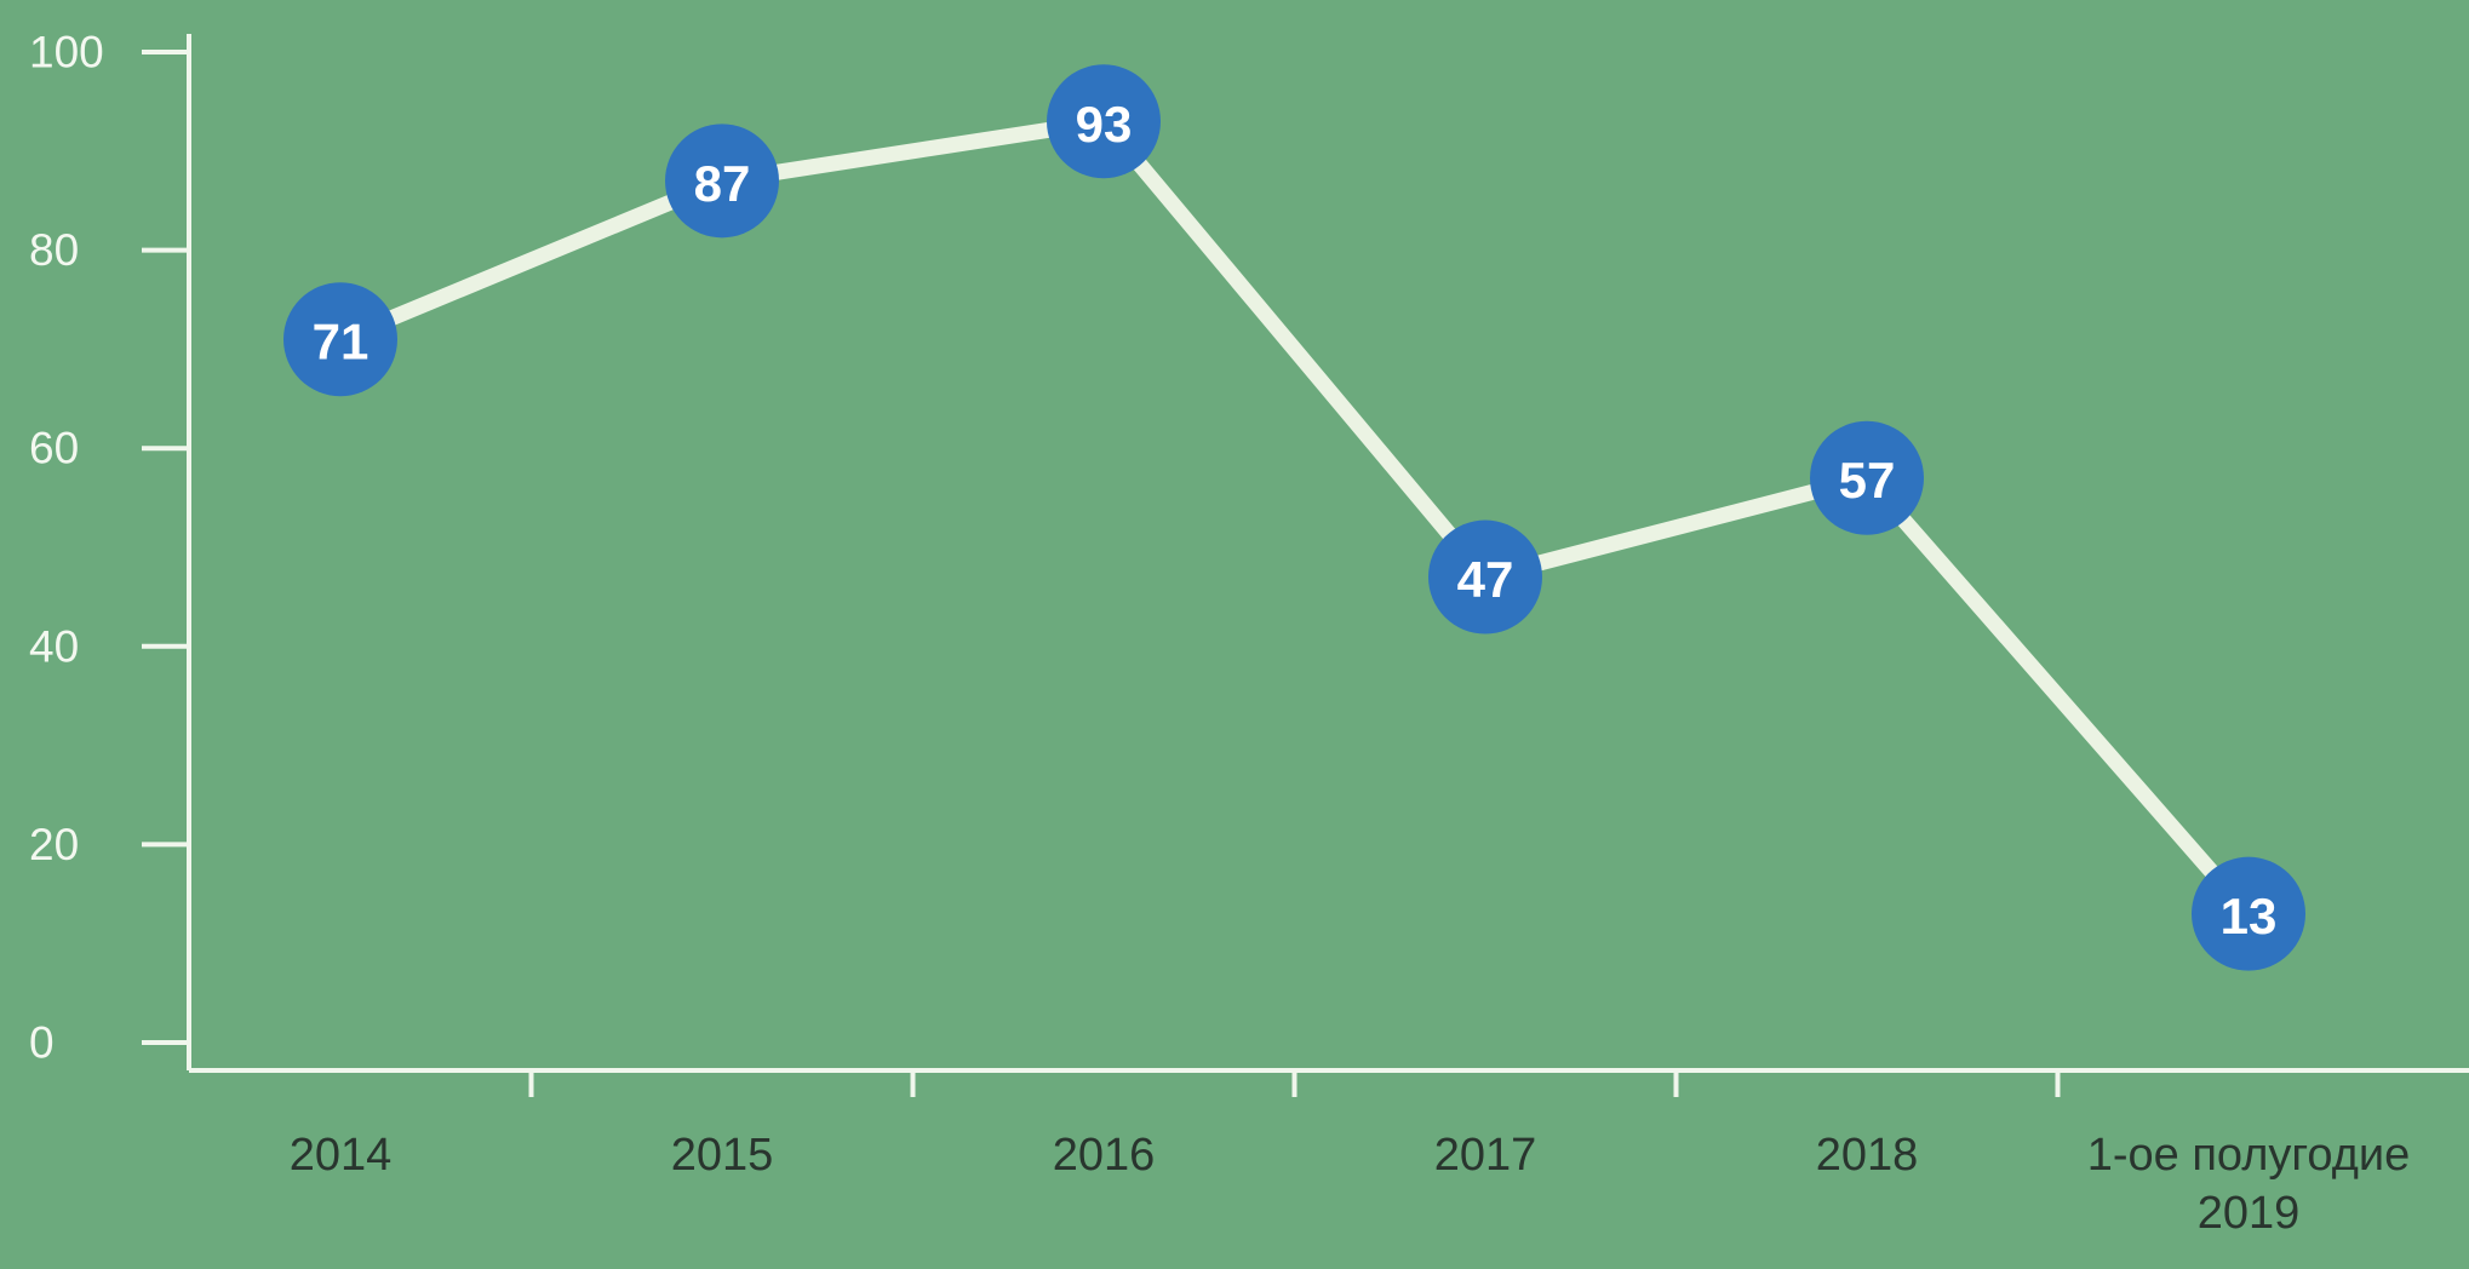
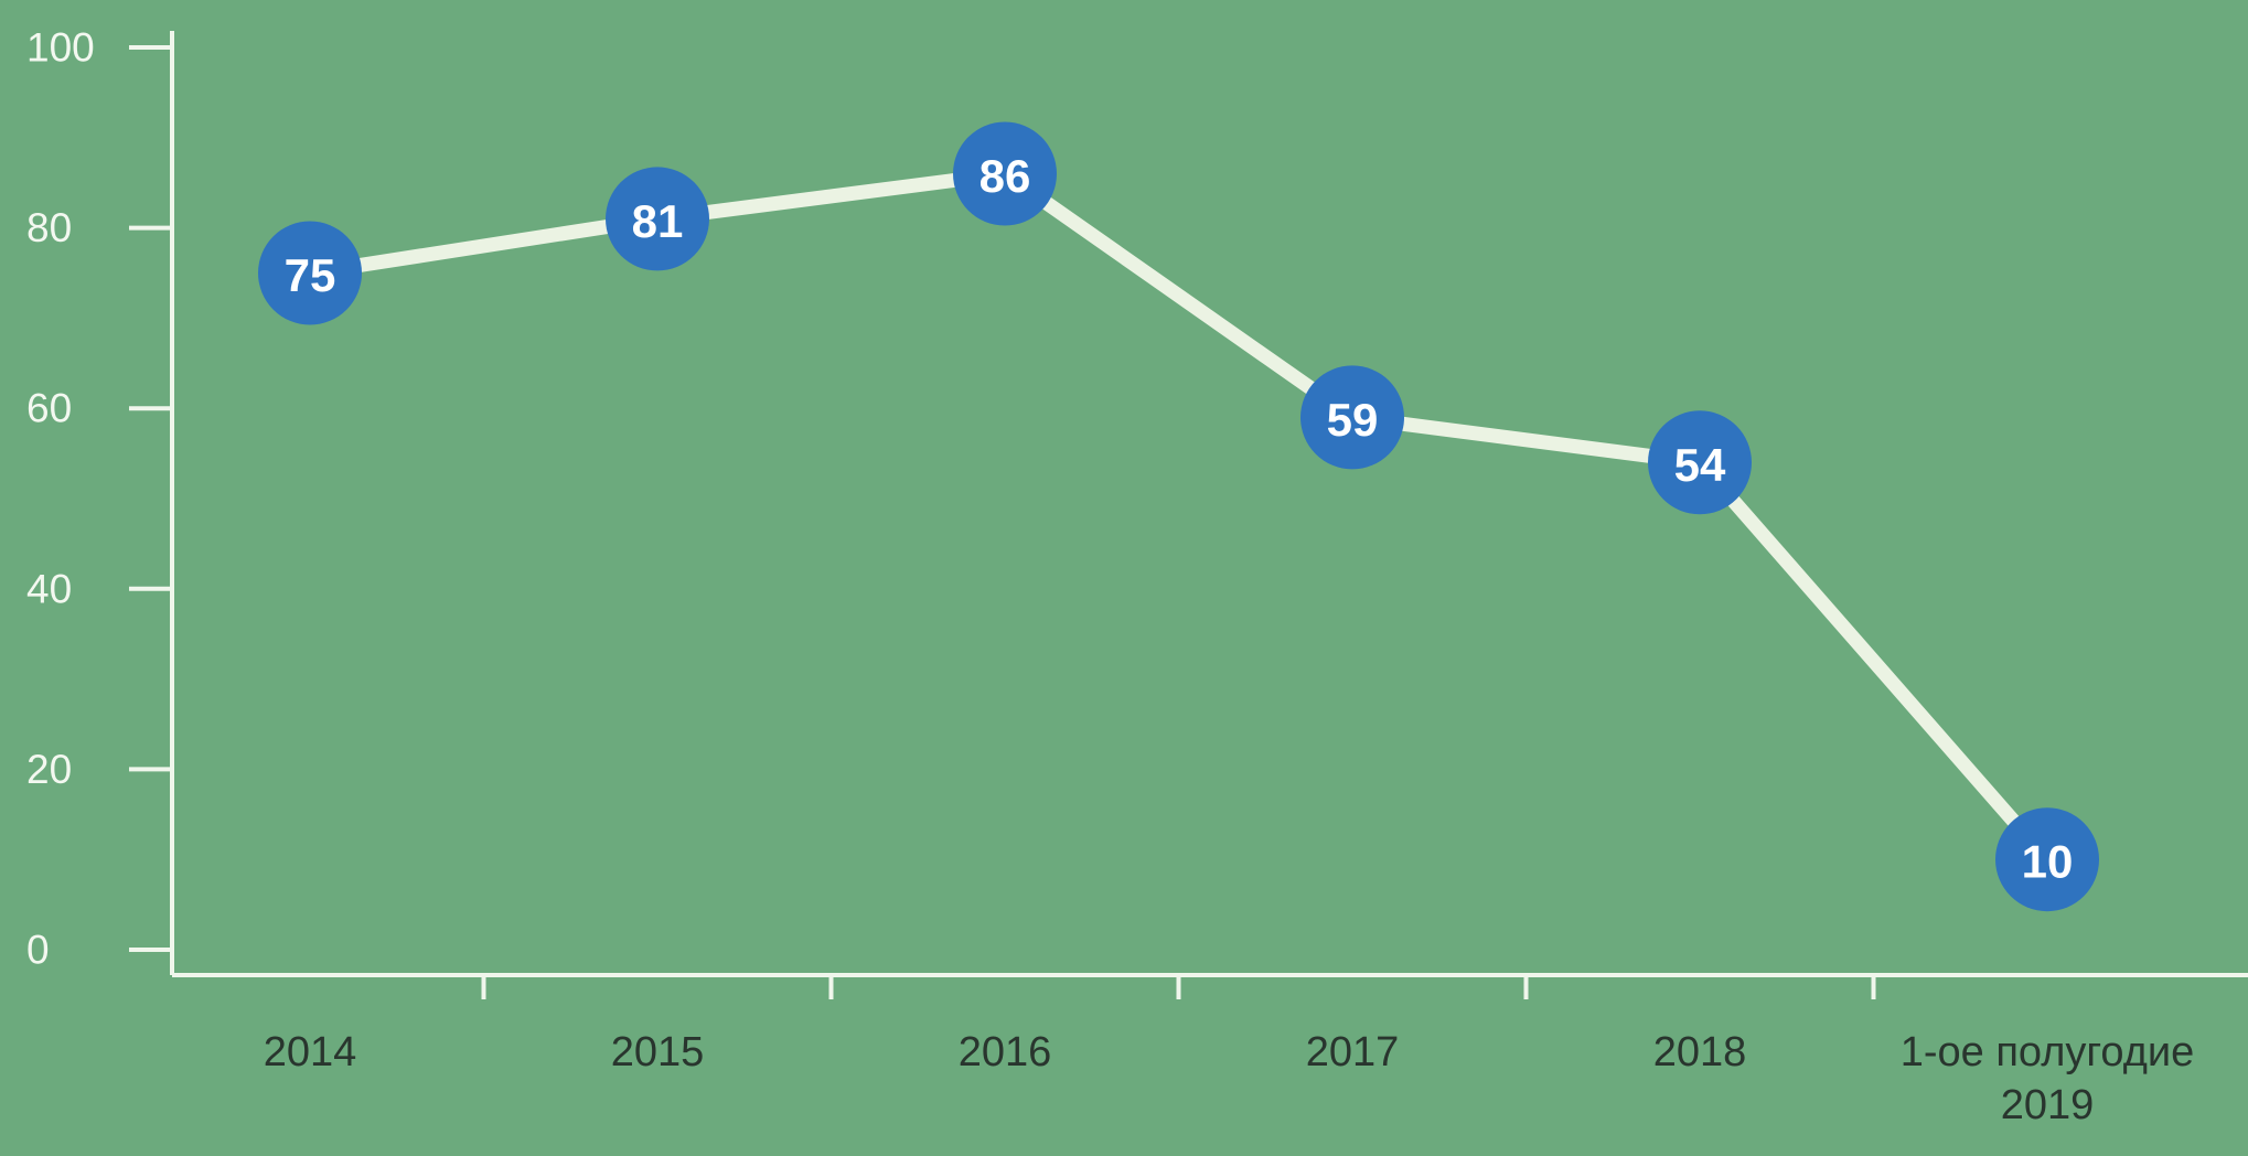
2014: 71 -> 75
2015: 87 -> 81
2016: 93 -> 86
2017: 47 -> 59
2018: 57 -> 54
1-ое полугодие 2019: 13 -> 10
